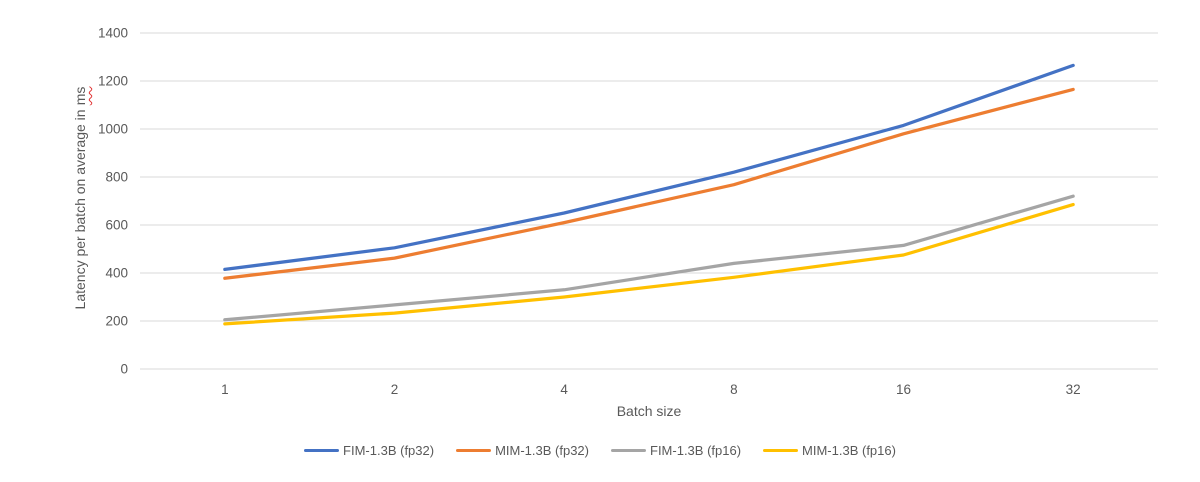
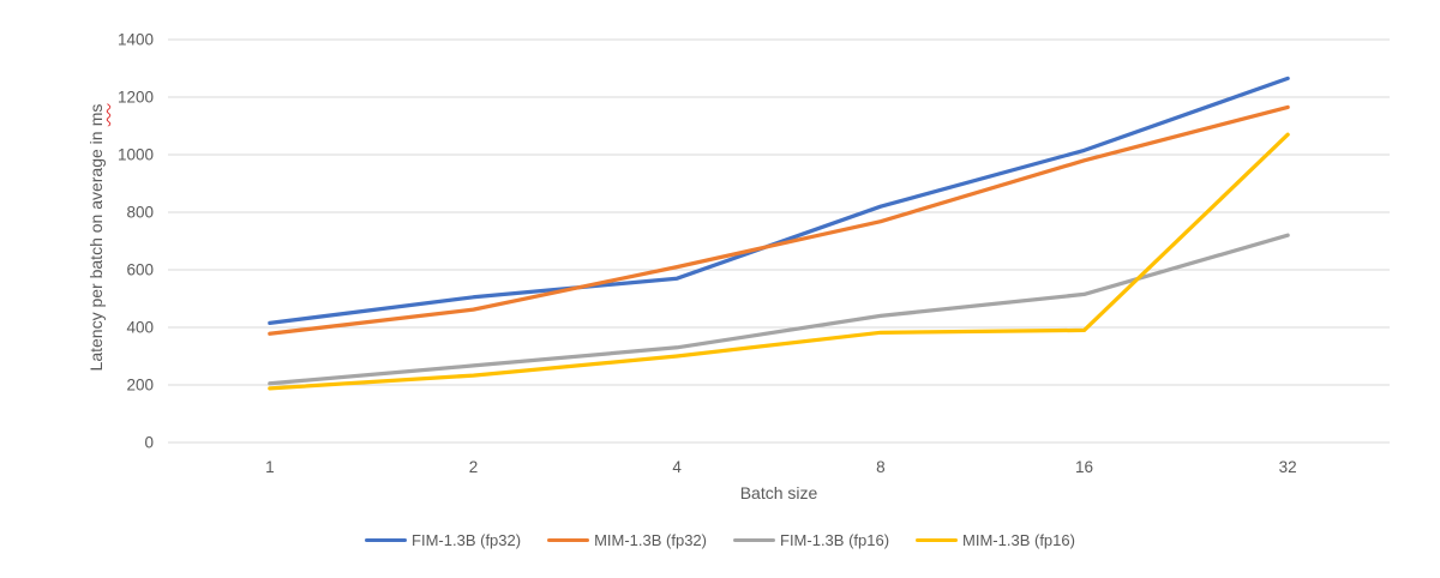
FIM-1.3B (fp32)/4: 650 -> 570
MIM-1.3B (fp16)/16: 480 -> 390
MIM-1.3B (fp16)/32: 680 -> 1070
